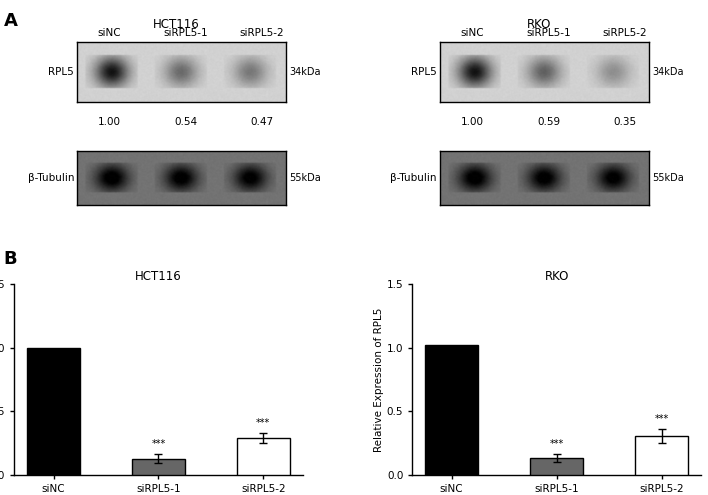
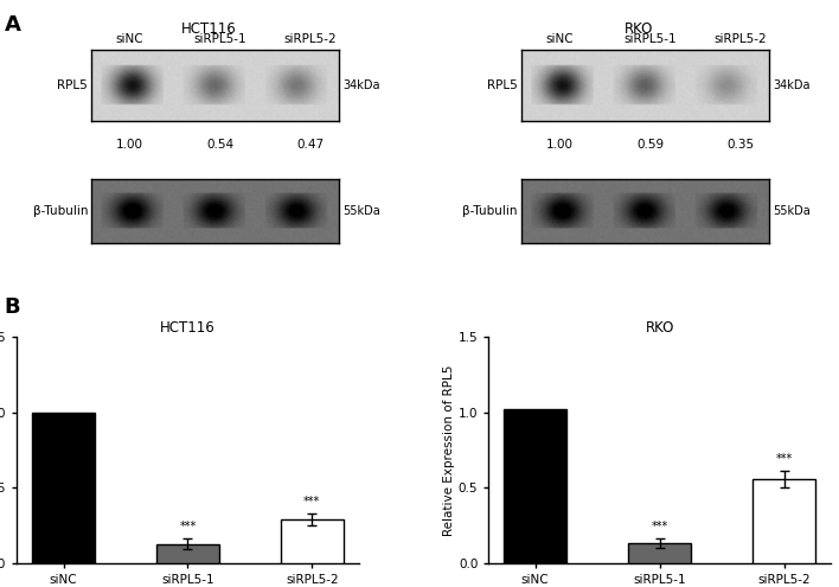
RKO/siRPL5-2: 0.31 -> 0.56
